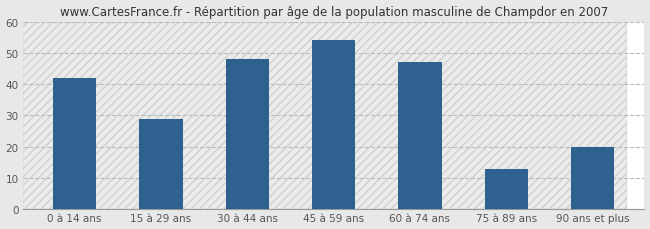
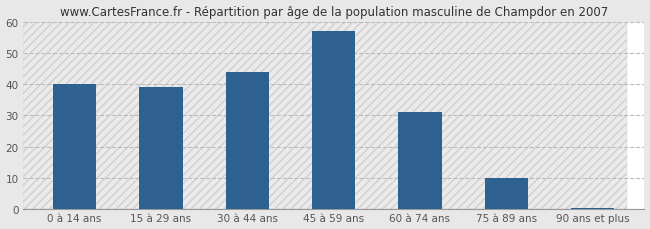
0 à 14 ans: 42.0 -> 40.0
15 à 29 ans: 29.0 -> 39.0
30 à 44 ans: 48.0 -> 44.0
45 à 59 ans: 54.0 -> 57.0
60 à 74 ans: 47.0 -> 31.0
75 à 89 ans: 13.0 -> 10.0
90 ans et plus: 20.0 -> 0.5
